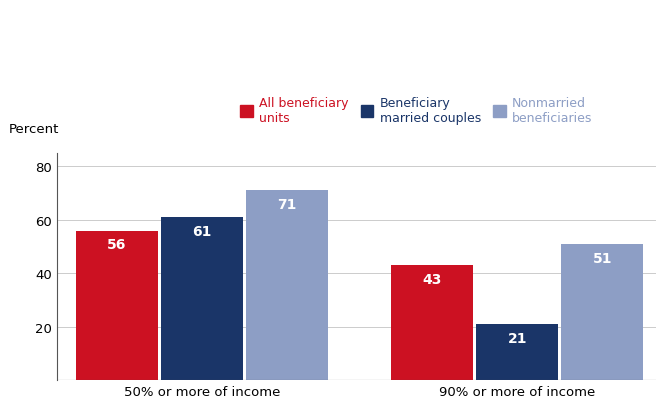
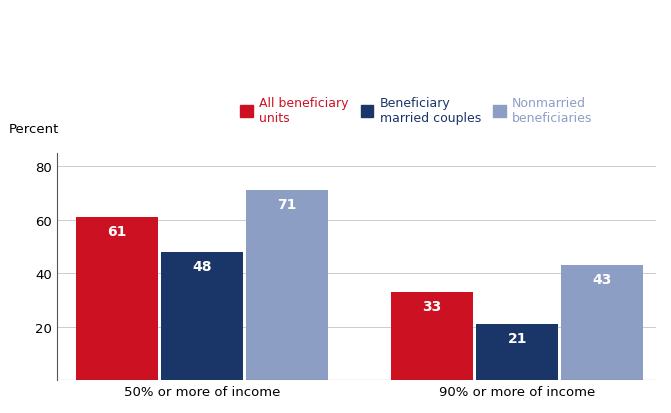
All beneficiary units/50% or more of income: 56 -> 61
Beneficiary married couples/50% or more of income: 61 -> 48
All beneficiary units/90% or more of income: 43 -> 33
Nonmarried beneficiaries/90% or more of income: 51 -> 43
